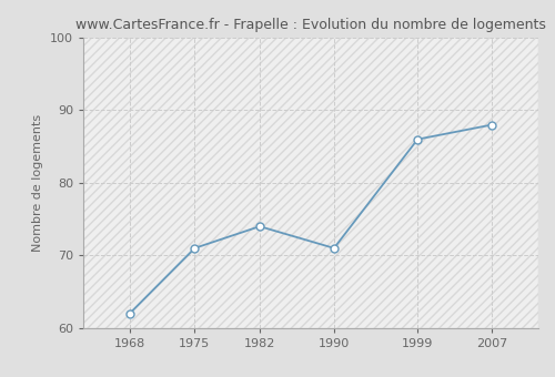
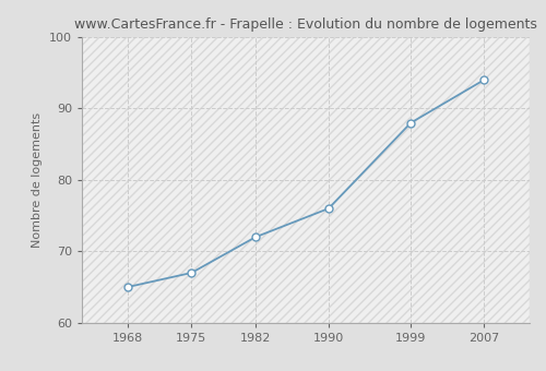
1968: 62 -> 65
1975: 71 -> 67
1982: 74 -> 72
1990: 71 -> 76
1999: 86 -> 88
2007: 88 -> 94
